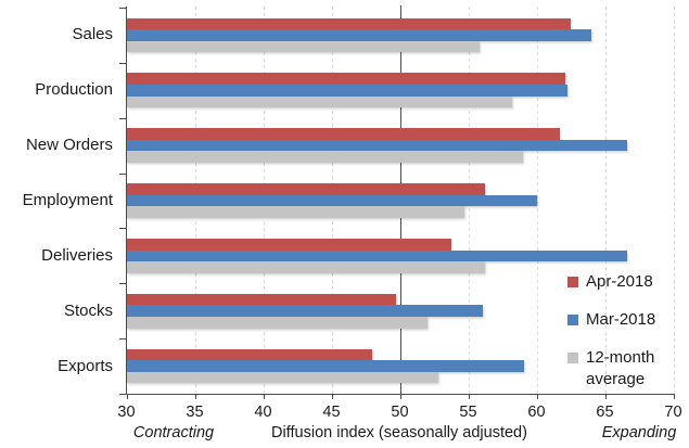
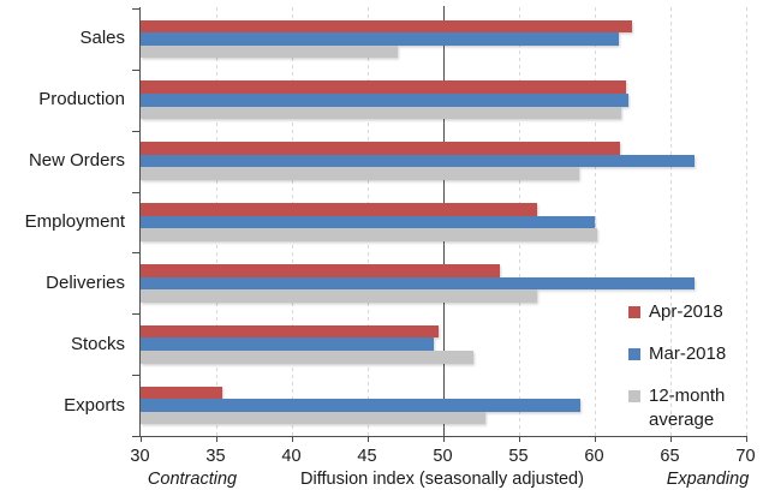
Mar-2018/Sales: 64.0 -> 61.6
12-month average/Sales: 55.8 -> 47.0
12-month average/Production: 58.2 -> 61.8
12-month average/Employment: 54.7 -> 60.2
Mar-2018/Stocks: 56.1 -> 49.4
Apr-2018/Exports: 48.0 -> 35.4
